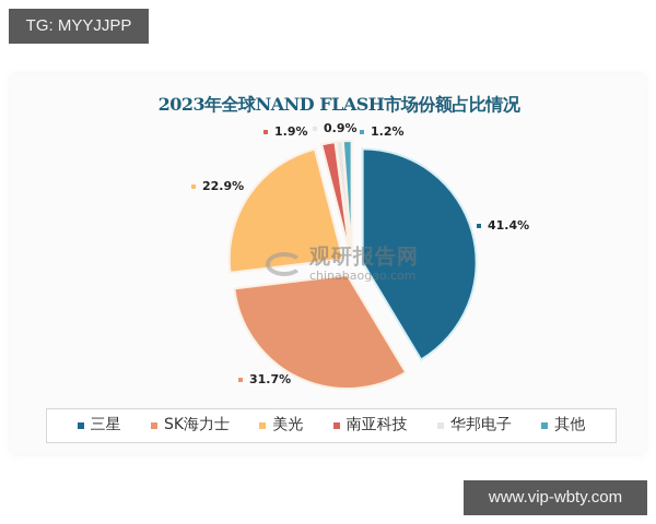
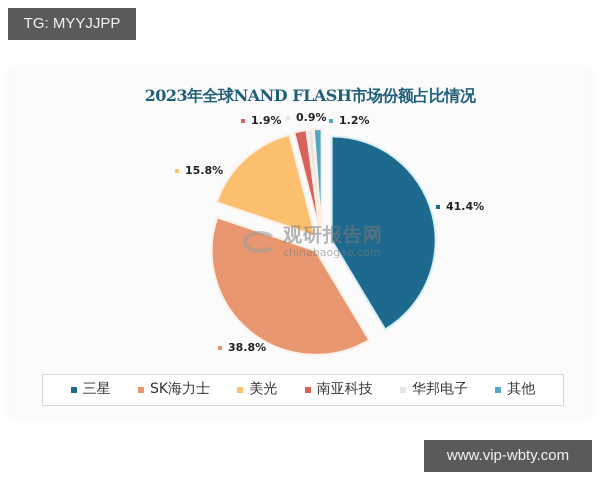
SK海力士: 31.7% -> 38.8%
美光: 22.9% -> 15.8%
